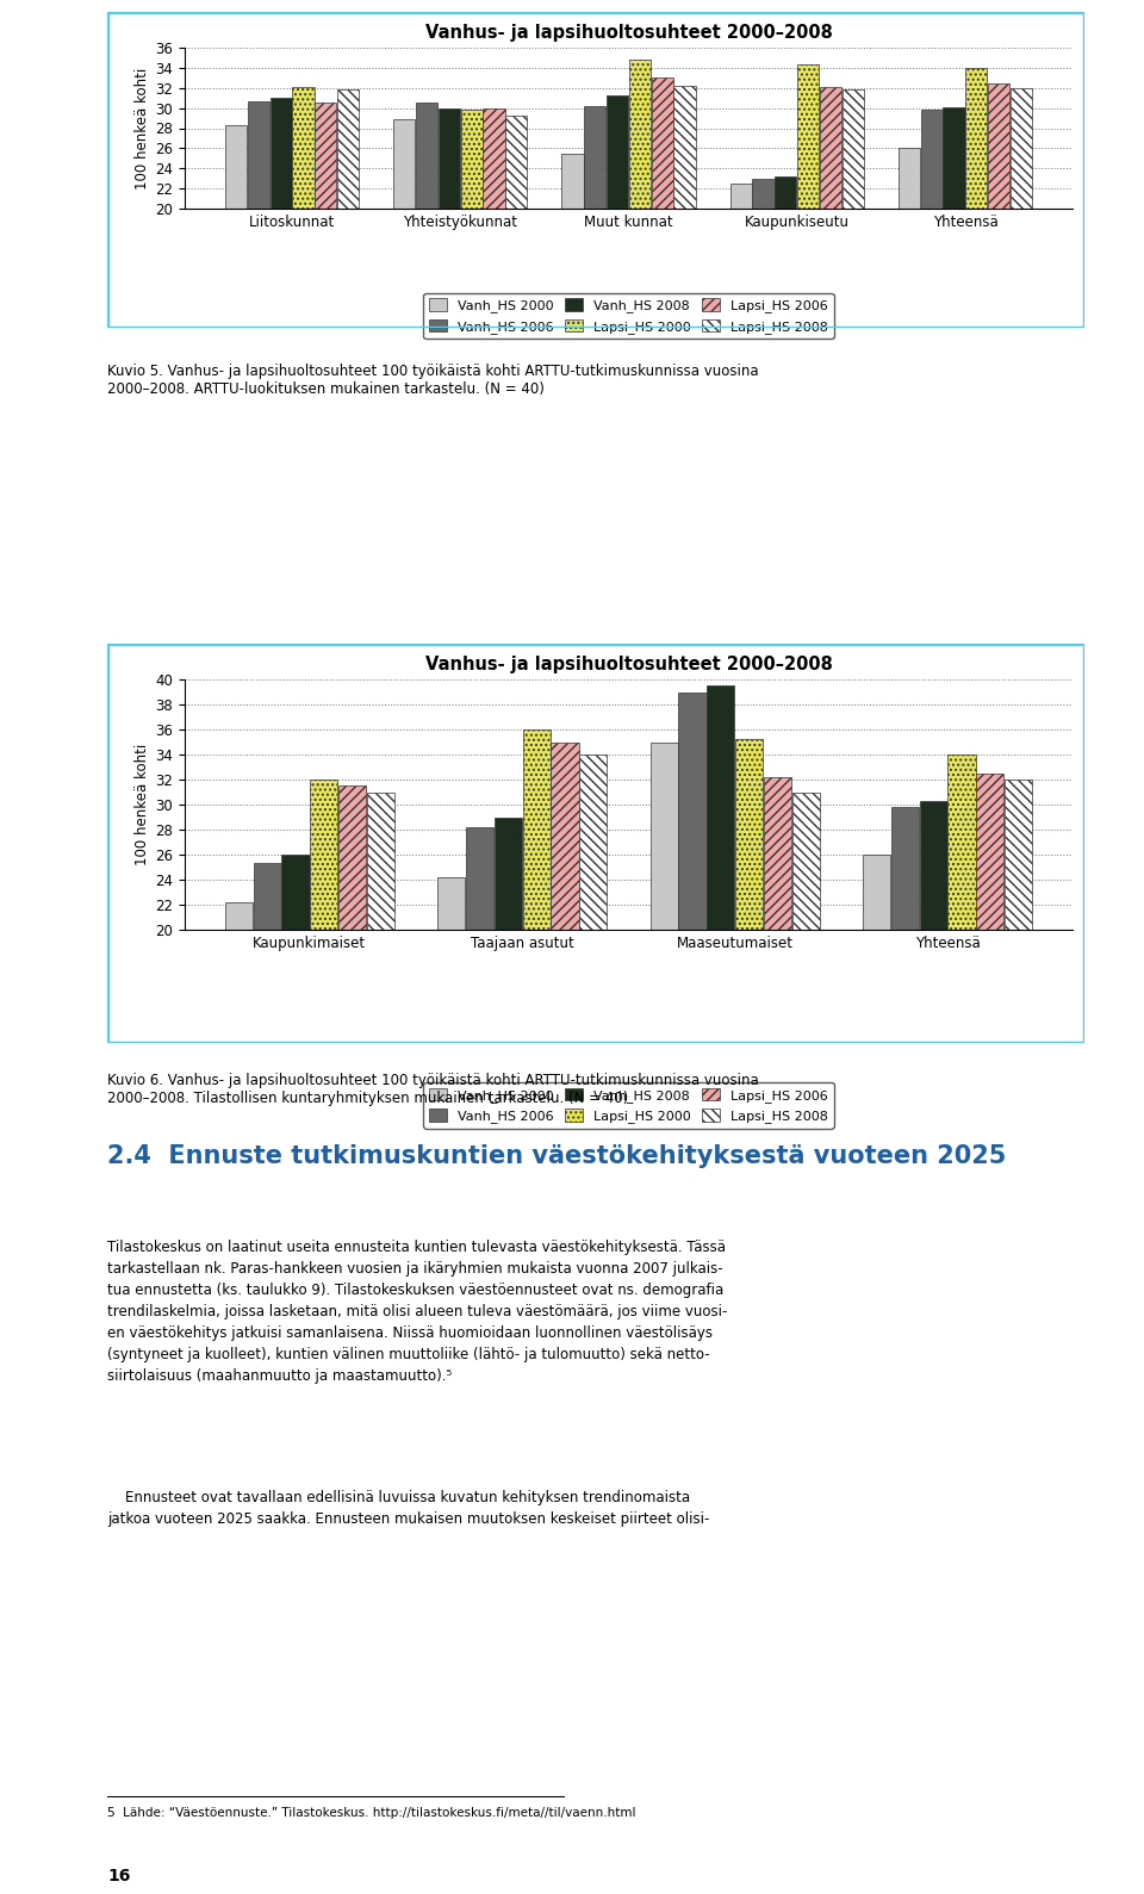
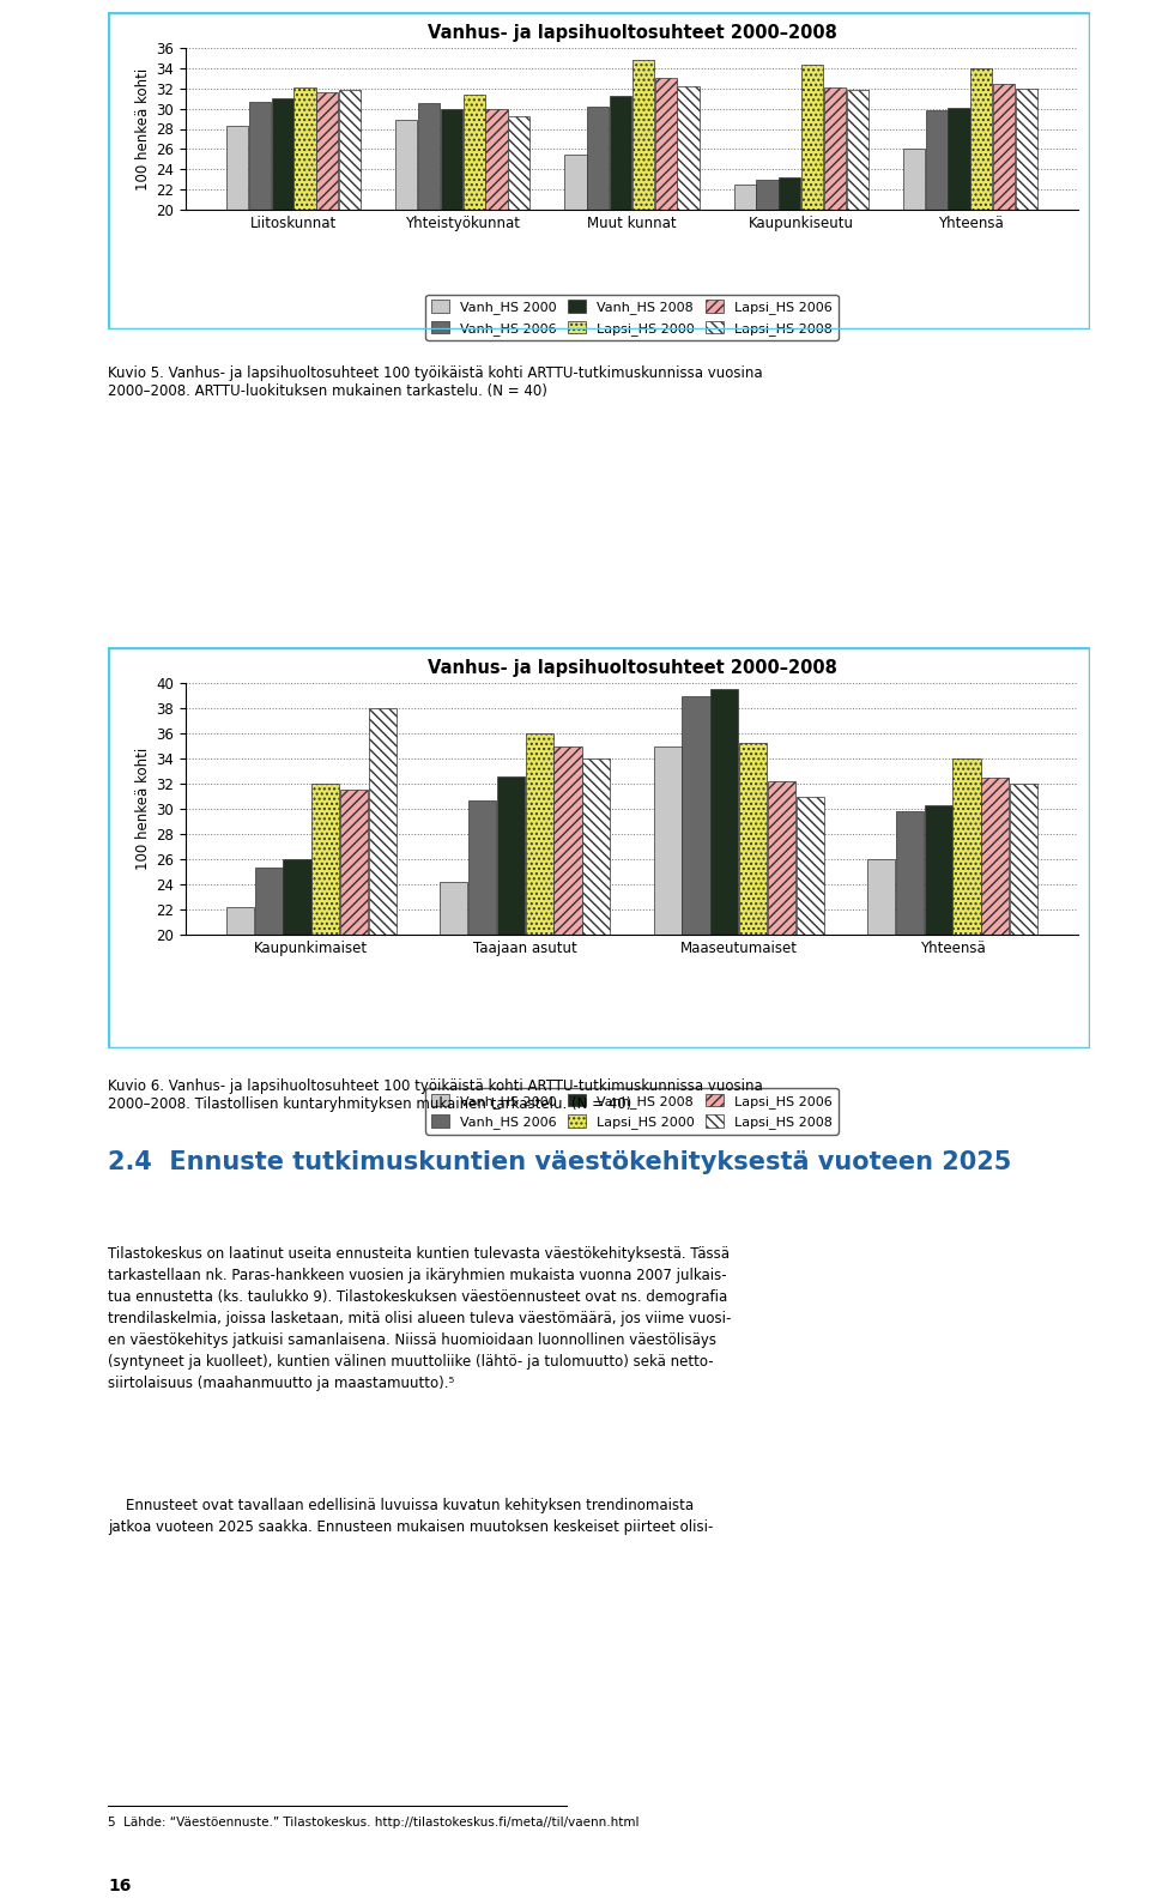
Lapsi_HS 2006/Liitoskunnat: 30.5 -> 31.6
Lapsi_HS 2000/Yhteistyökunnat: 29.8 -> 31.4
Lapsi_HS 2008/Kaupunkimaiset: 31 -> 38
Vanh_HS 2006/Taajaan asutut: 28.2 -> 30.7
Vanh_HS 2008/Taajaan asutut: 29.0 -> 32.6
